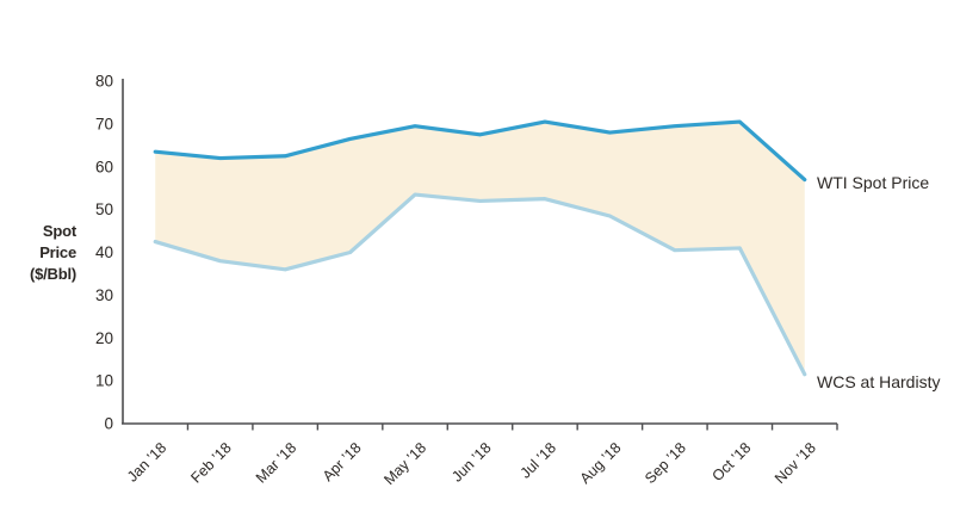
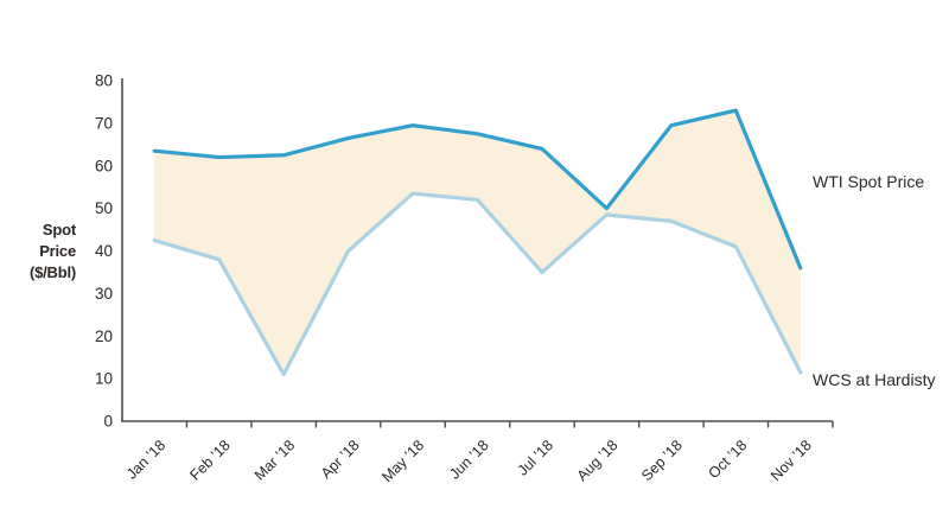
WCS at Hardisty/Mar ’18: 36 -> 11
WTI Spot Price/Jul ’18: 70 -> 64
WCS at Hardisty/Jul ’18: 52 -> 35
WTI Spot Price/Aug ’18: 68 -> 50
WCS at Hardisty/Sep ’18: 40 -> 47
WTI Spot Price/Oct ’18: 70 -> 73
WTI Spot Price/Nov ’18: 57 -> 36
